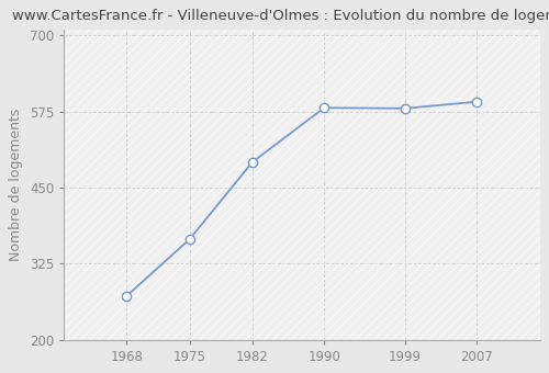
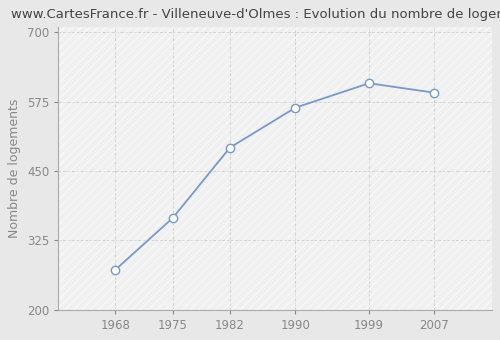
1990: 581 -> 564
1999: 580 -> 608
